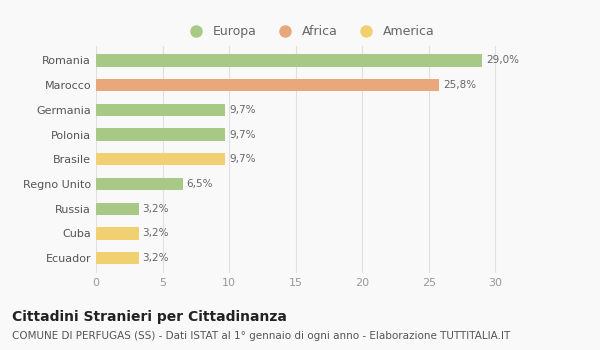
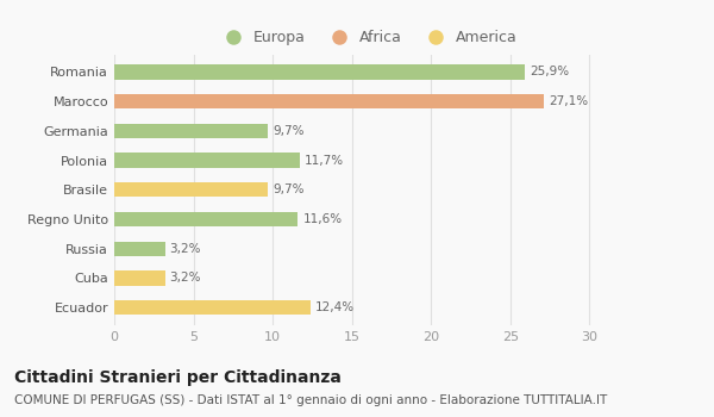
Romania: 29,0% -> 25,9%
Marocco: 25,8% -> 27,1%
Polonia: 9,7% -> 11,7%
Regno Unito: 6,5% -> 11,6%
Ecuador: 3,2% -> 12,4%
